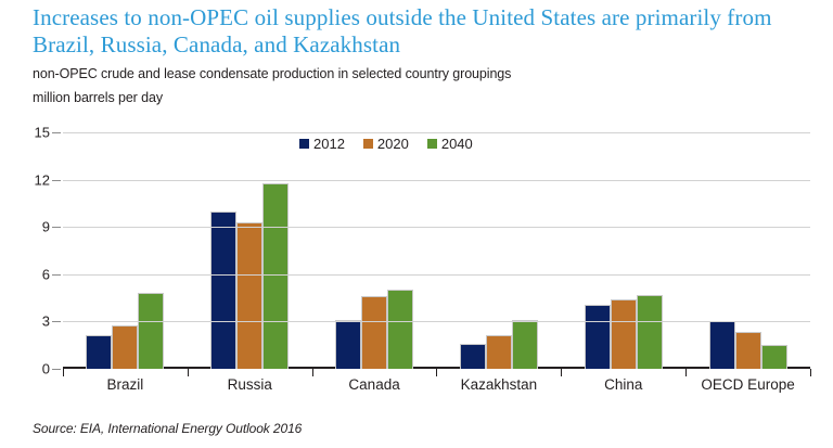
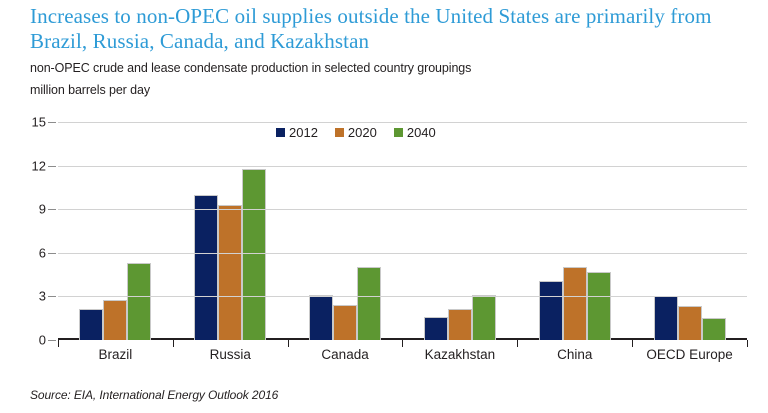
2040/Brazil: 4.8 -> 5.3
2020/Canada: 4.6 -> 2.4
2020/China: 4.4 -> 5.0
